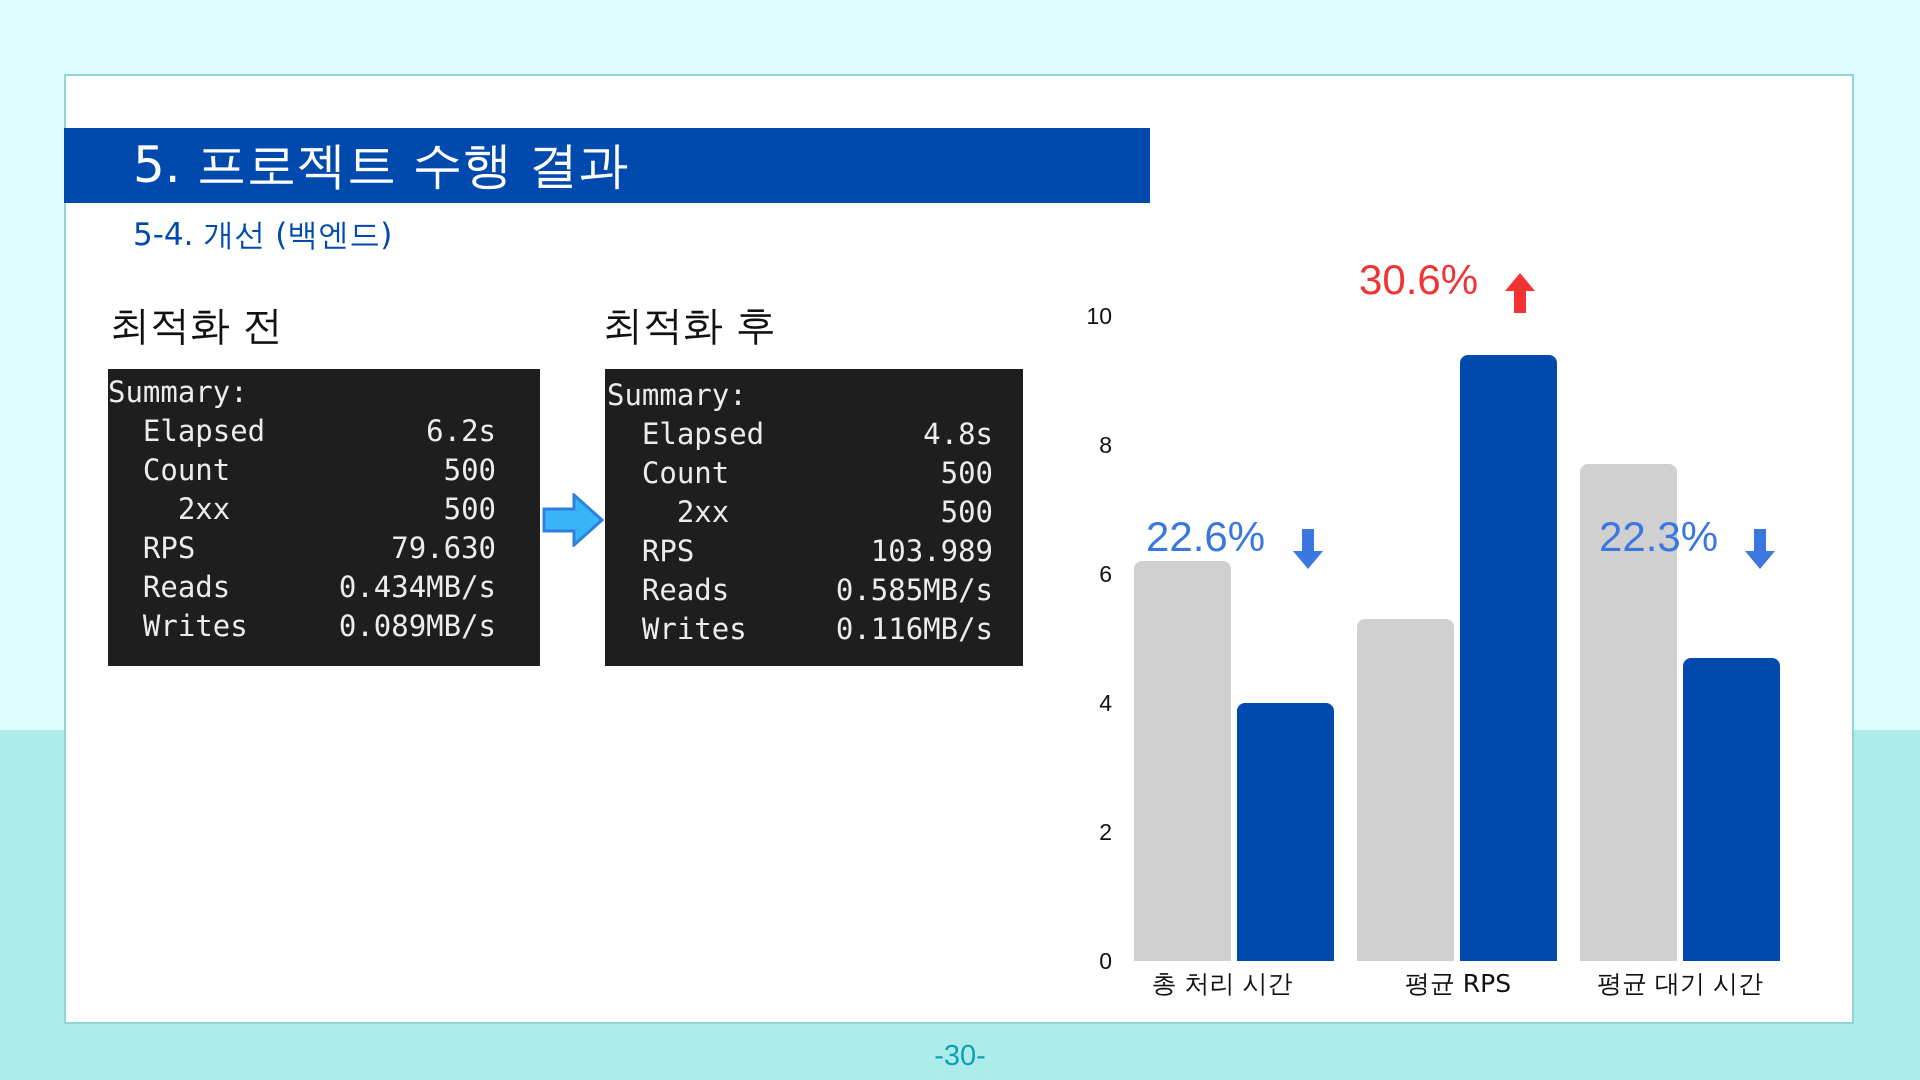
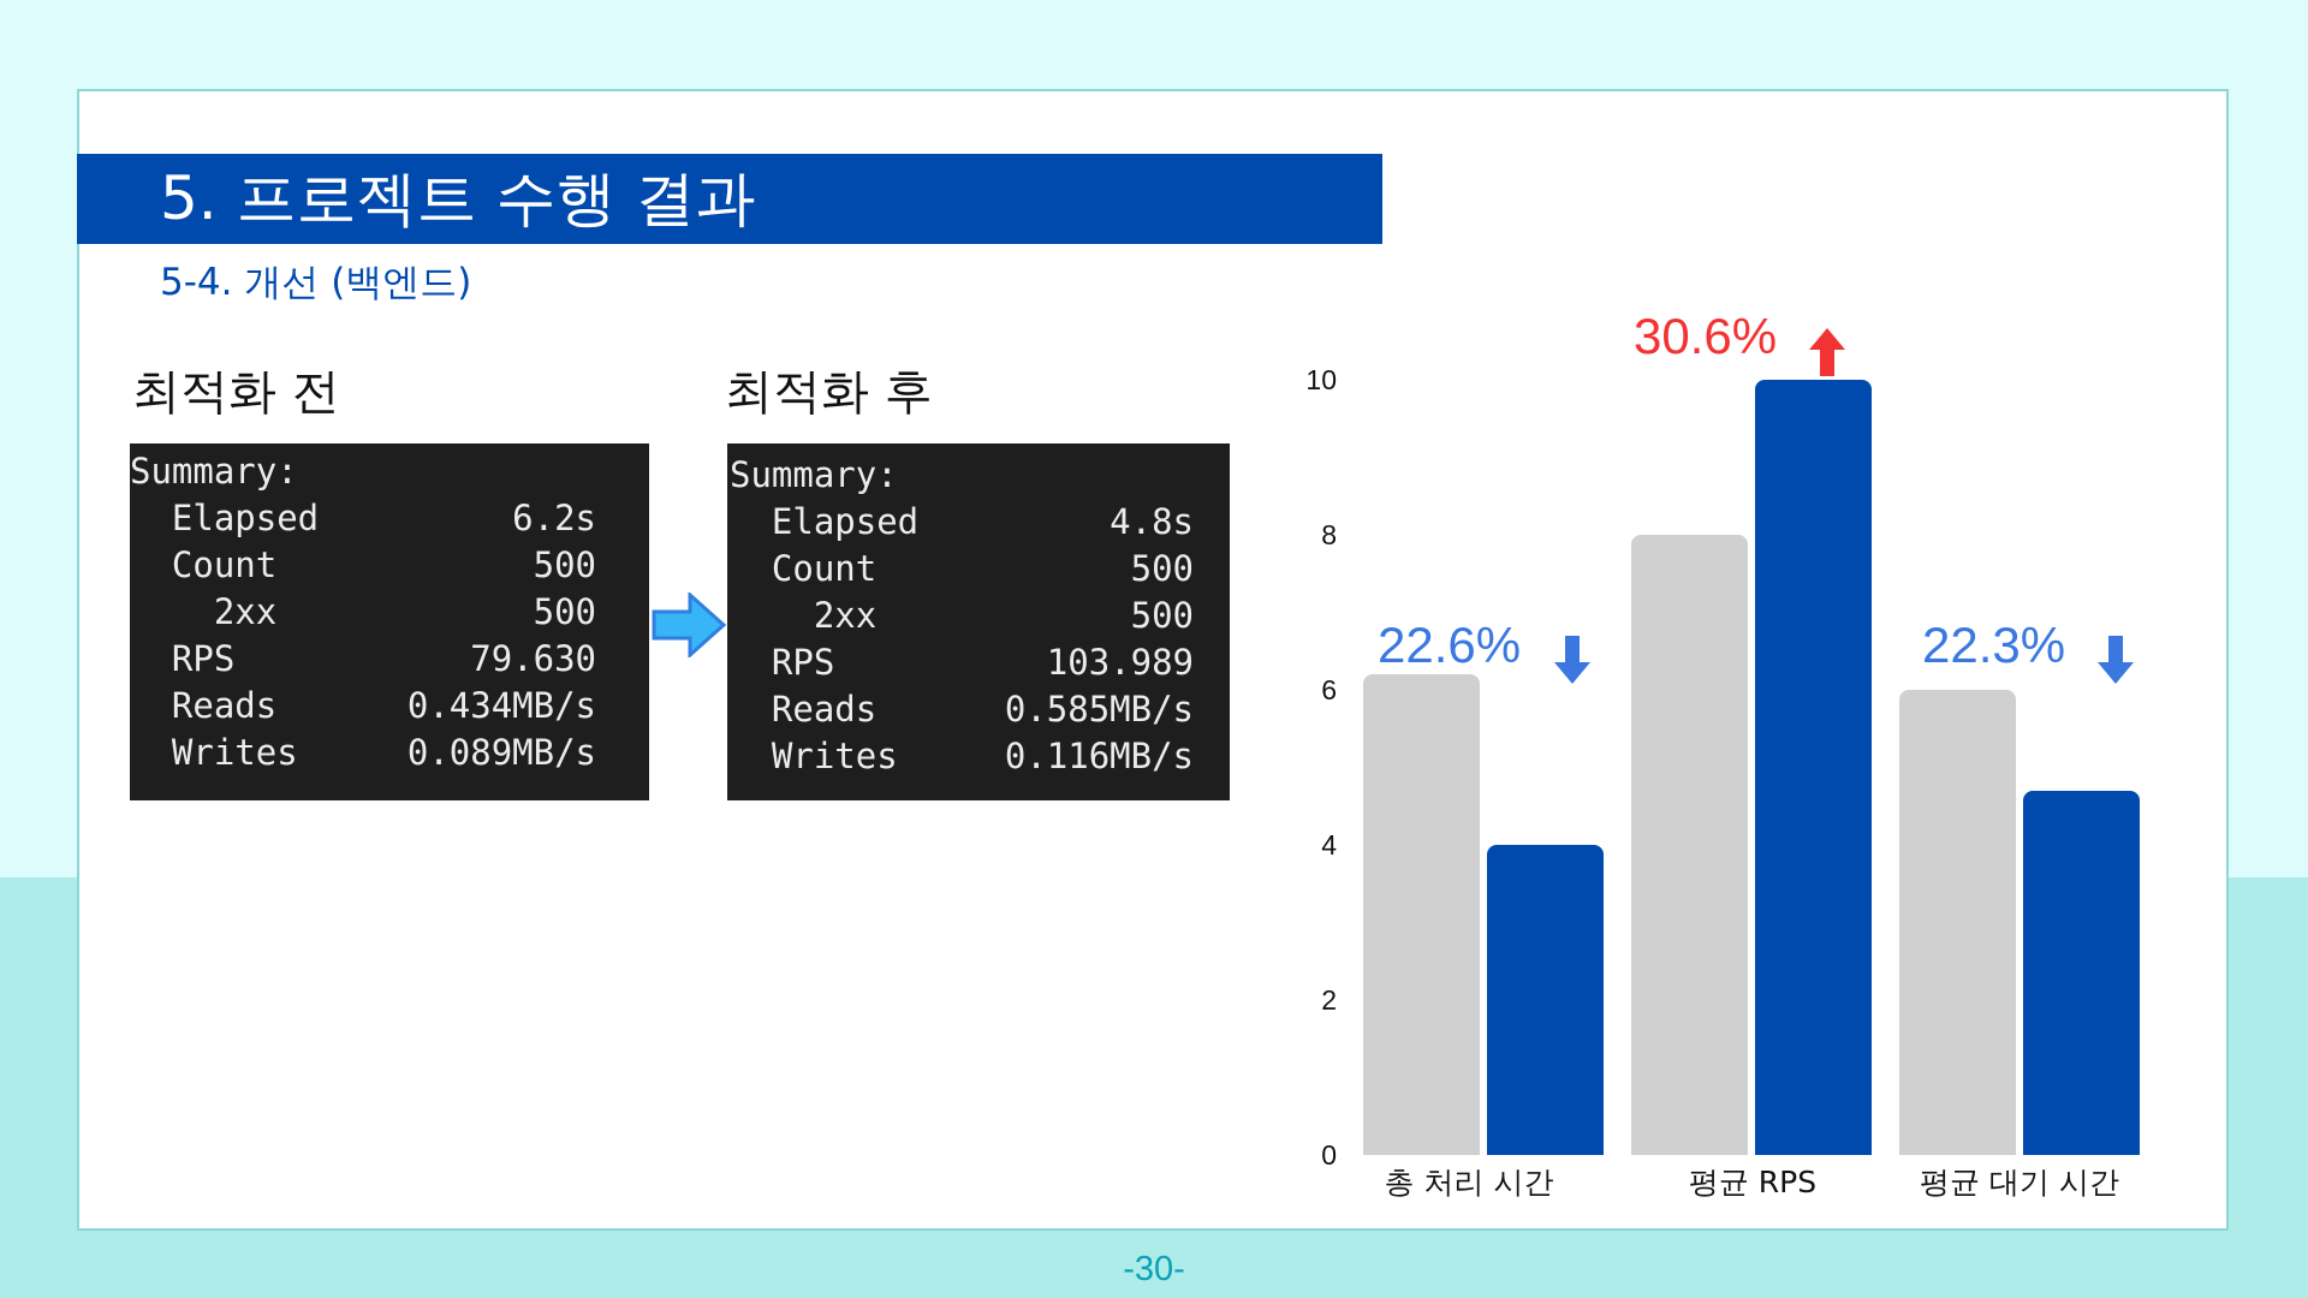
최적화 전/평균 RPS: 5.3 -> 8.0
최적화 후/평균 RPS: 9.4 -> 10.0
최적화 전/평균 대기 시간: 7.7 -> 6.0
